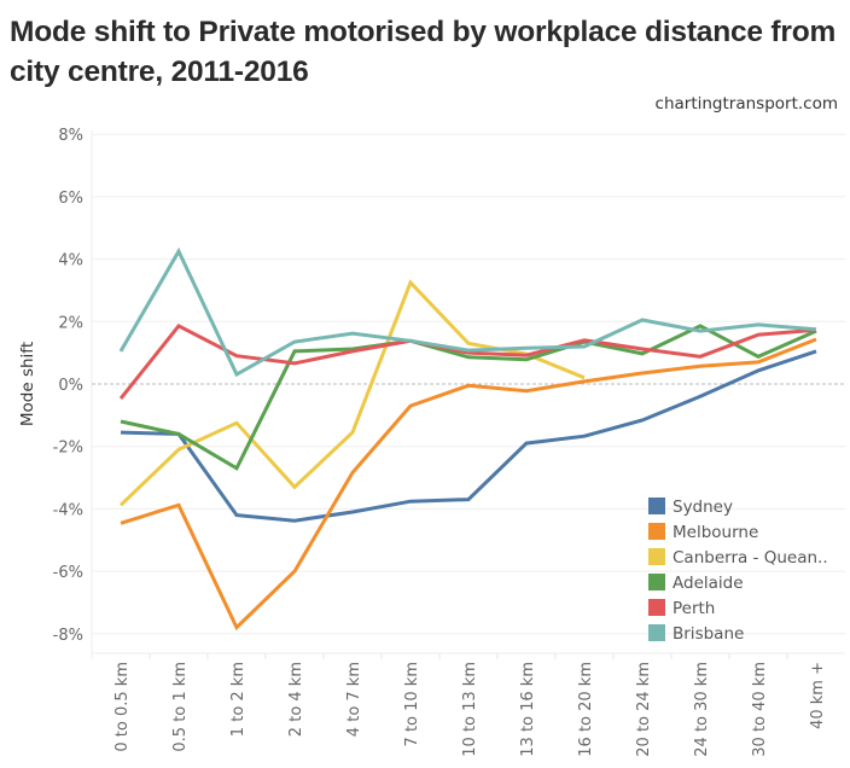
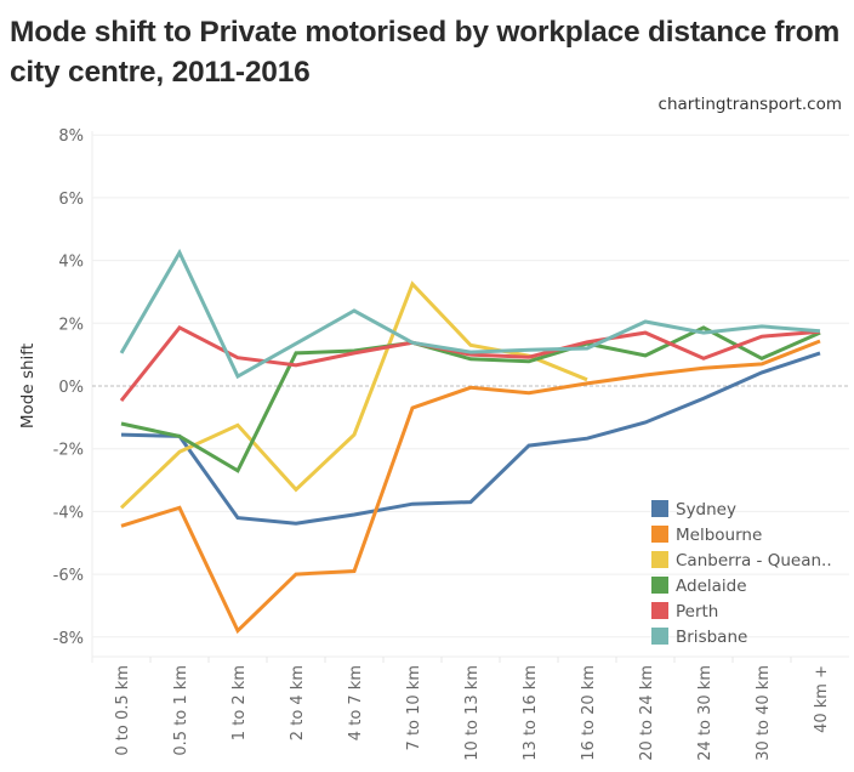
Melbourne/4 to 7 km: -2.8% -> -5.9%
Brisbane/4 to 7 km: 1.6% -> 2.4%
Perth/20 to 24 km: 1.1% -> 1.7%
